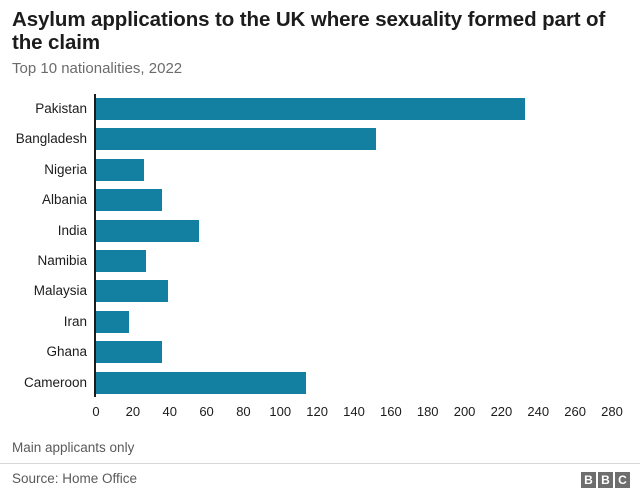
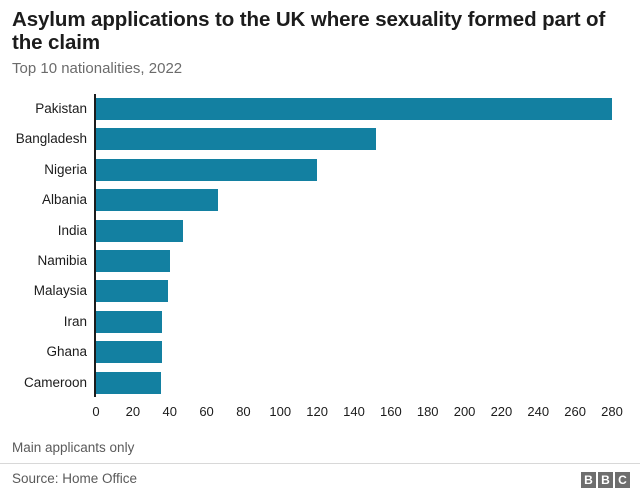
Pakistan: 233 -> 280
Nigeria: 26 -> 120
Albania: 36 -> 66
India: 56 -> 47
Namibia: 27 -> 40
Iran: 18 -> 36
Cameroon: 114 -> 35
